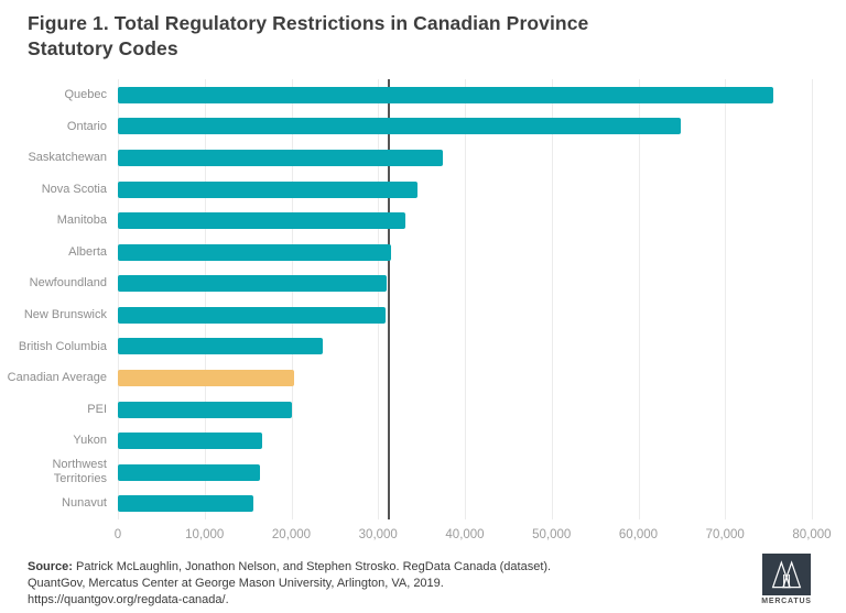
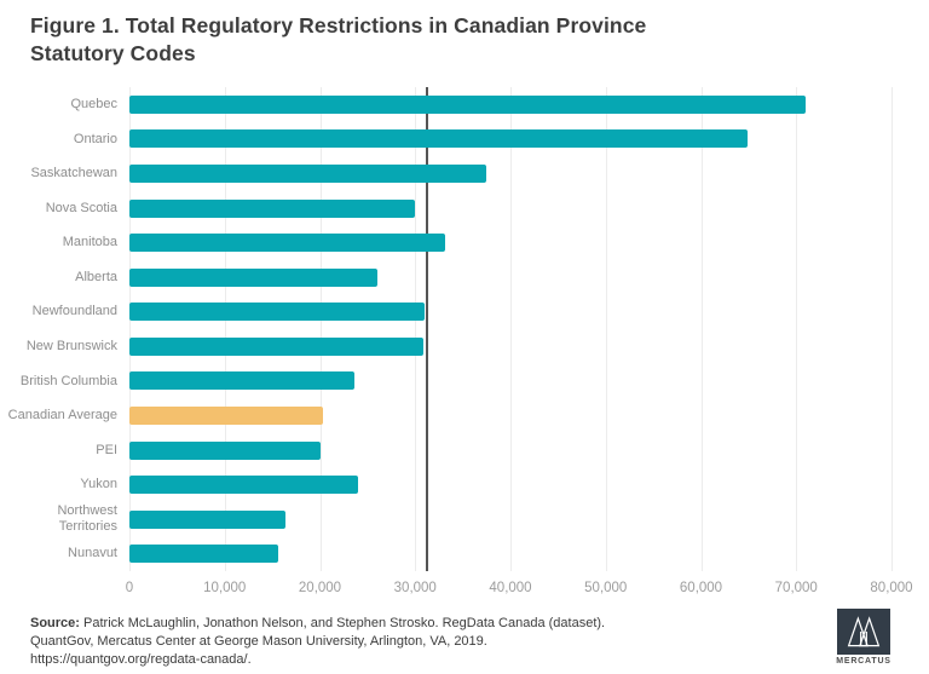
Quebec: 76000 -> 71000
Nova Scotia: 34000 -> 30000
Alberta: 32000 -> 26000
Yukon: 17000 -> 24000
